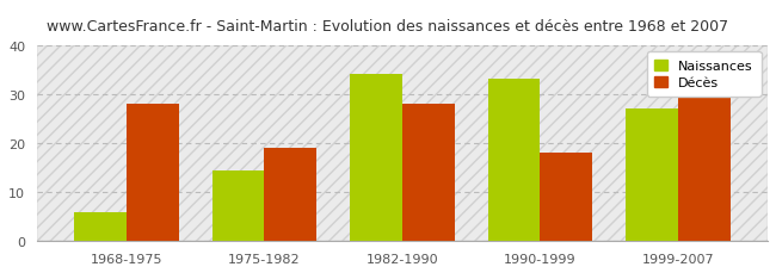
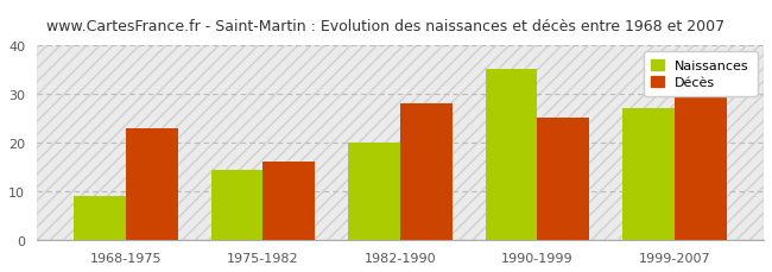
Naissances/1968-1975: 6.0 -> 9.0
Décès/1968-1975: 28.0 -> 23.0
Décès/1975-1982: 19.0 -> 16.0
Naissances/1982-1990: 34.0 -> 20.0
Naissances/1990-1999: 33.0 -> 35.0
Décès/1990-1999: 18.0 -> 25.0
